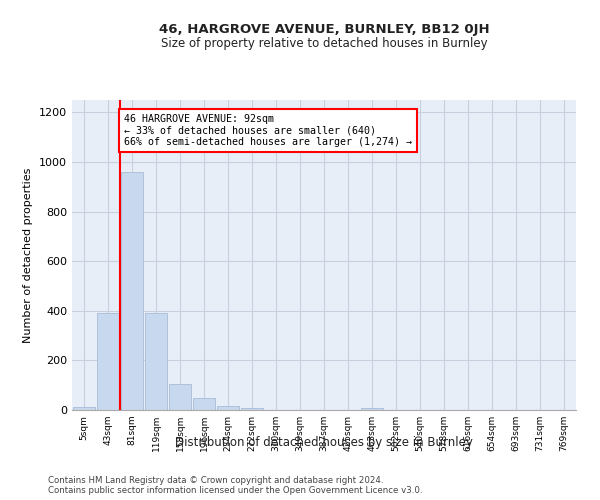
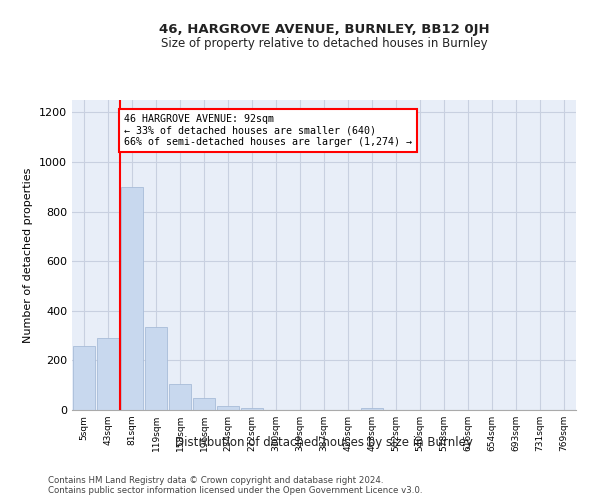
5sqm: 12 -> 260
43sqm: 390 -> 290
81sqm: 960 -> 900
119sqm: 390 -> 335
